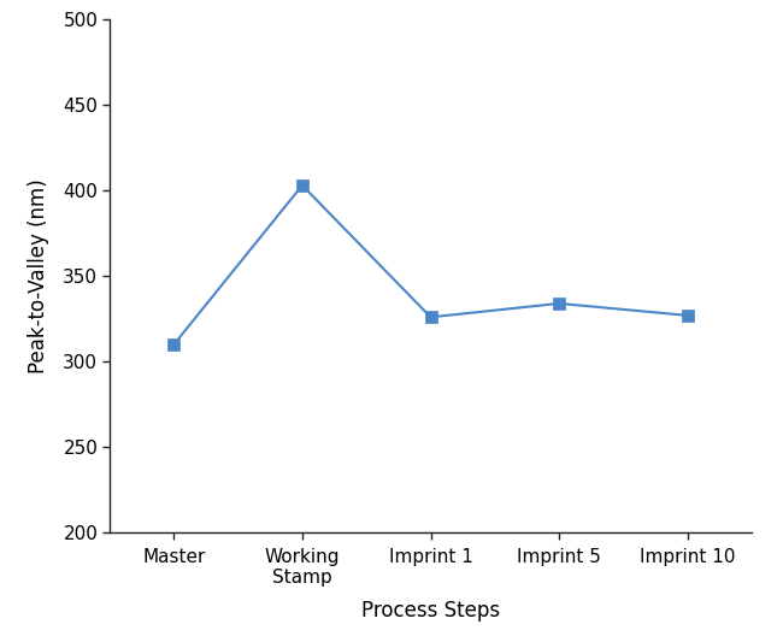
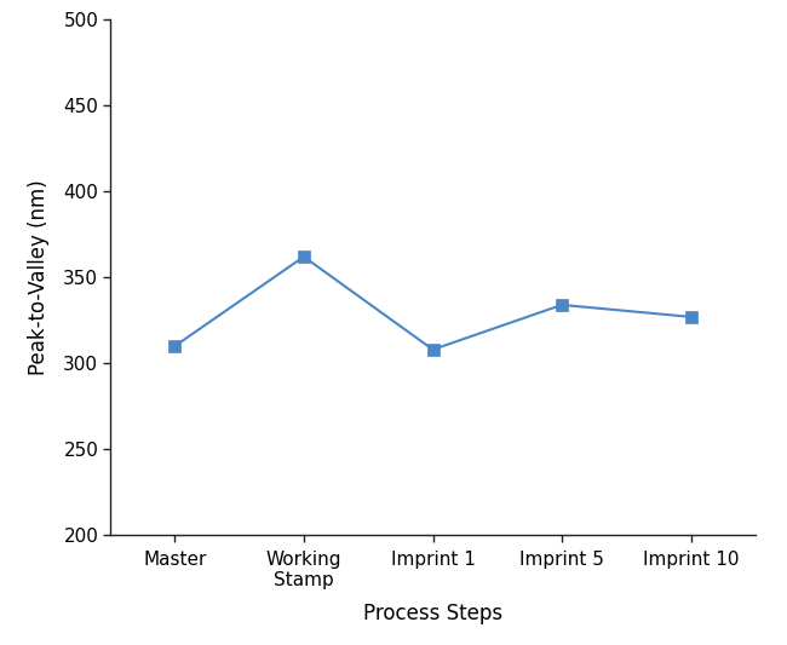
Working Stamp: 403 -> 362
Imprint 1: 326 -> 308
